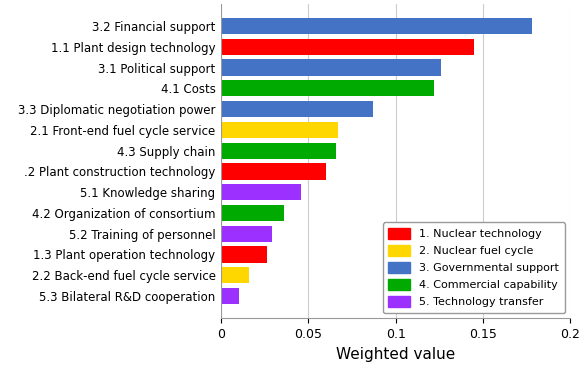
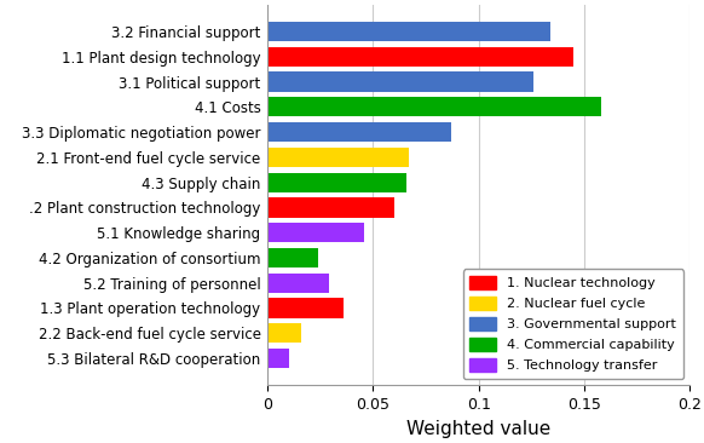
3.2 Financial support: 0.178 -> 0.134
4.1 Costs: 0.122 -> 0.158
4.2 Organization of consortium: 0.036 -> 0.024
1.3 Plant operation technology: 0.026 -> 0.036
